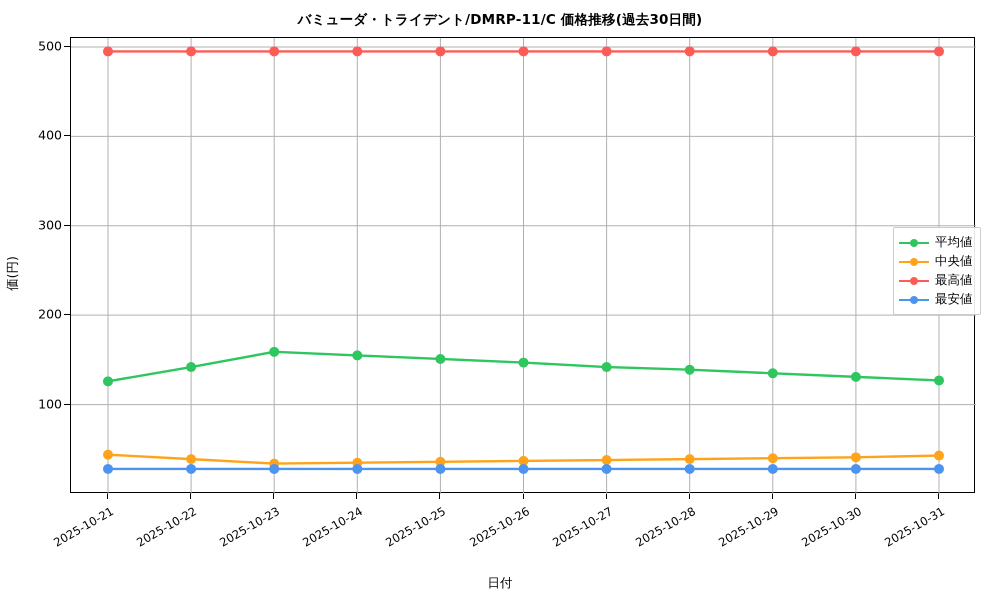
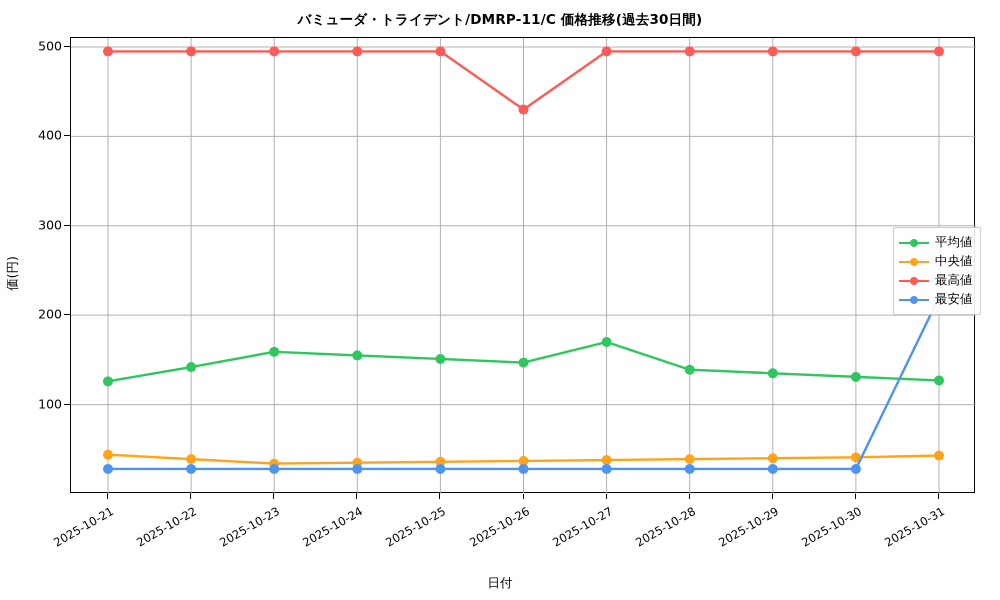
最高値/2025-10-26: 500 -> 430
平均値/2025-10-27: 140 -> 170
最安値/2025-10-31: 30 -> 220
